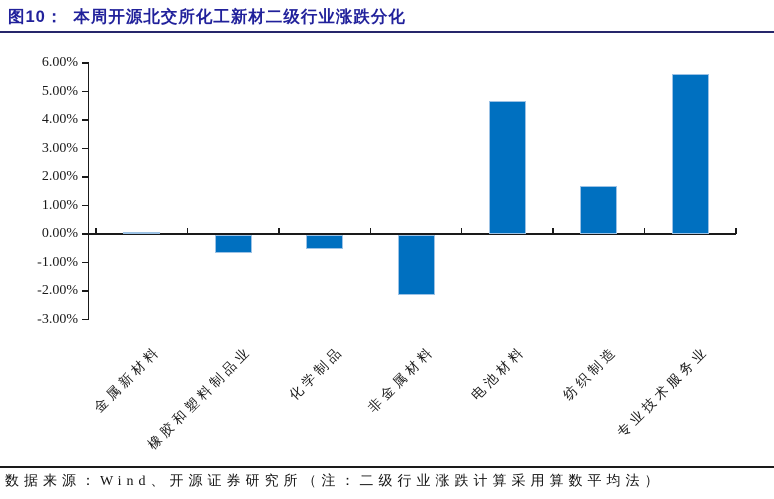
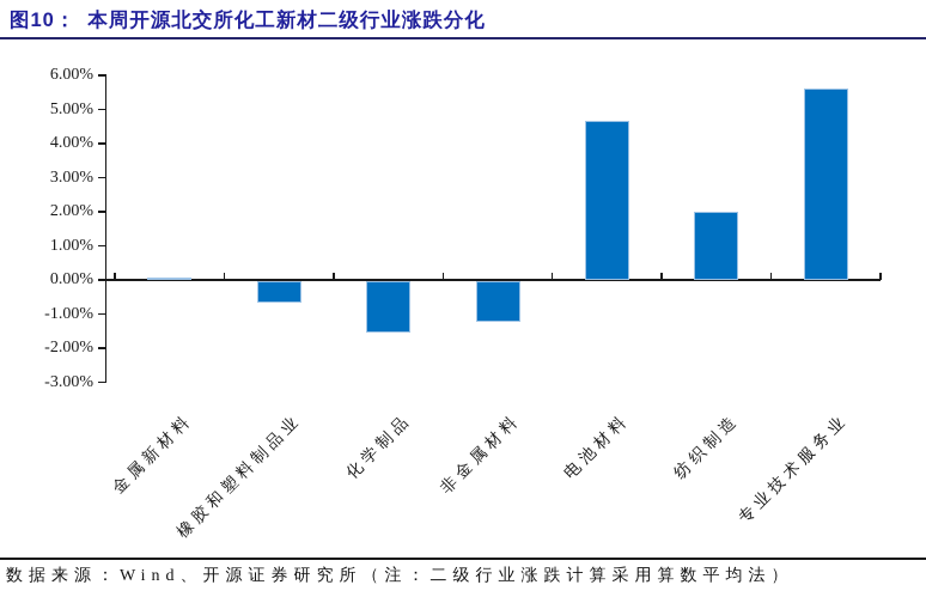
化学制品: -0.5% -> -1.5%
非金属材料: -2.1% -> -1.2%
纺织制造: 1.7% -> 2.0%
